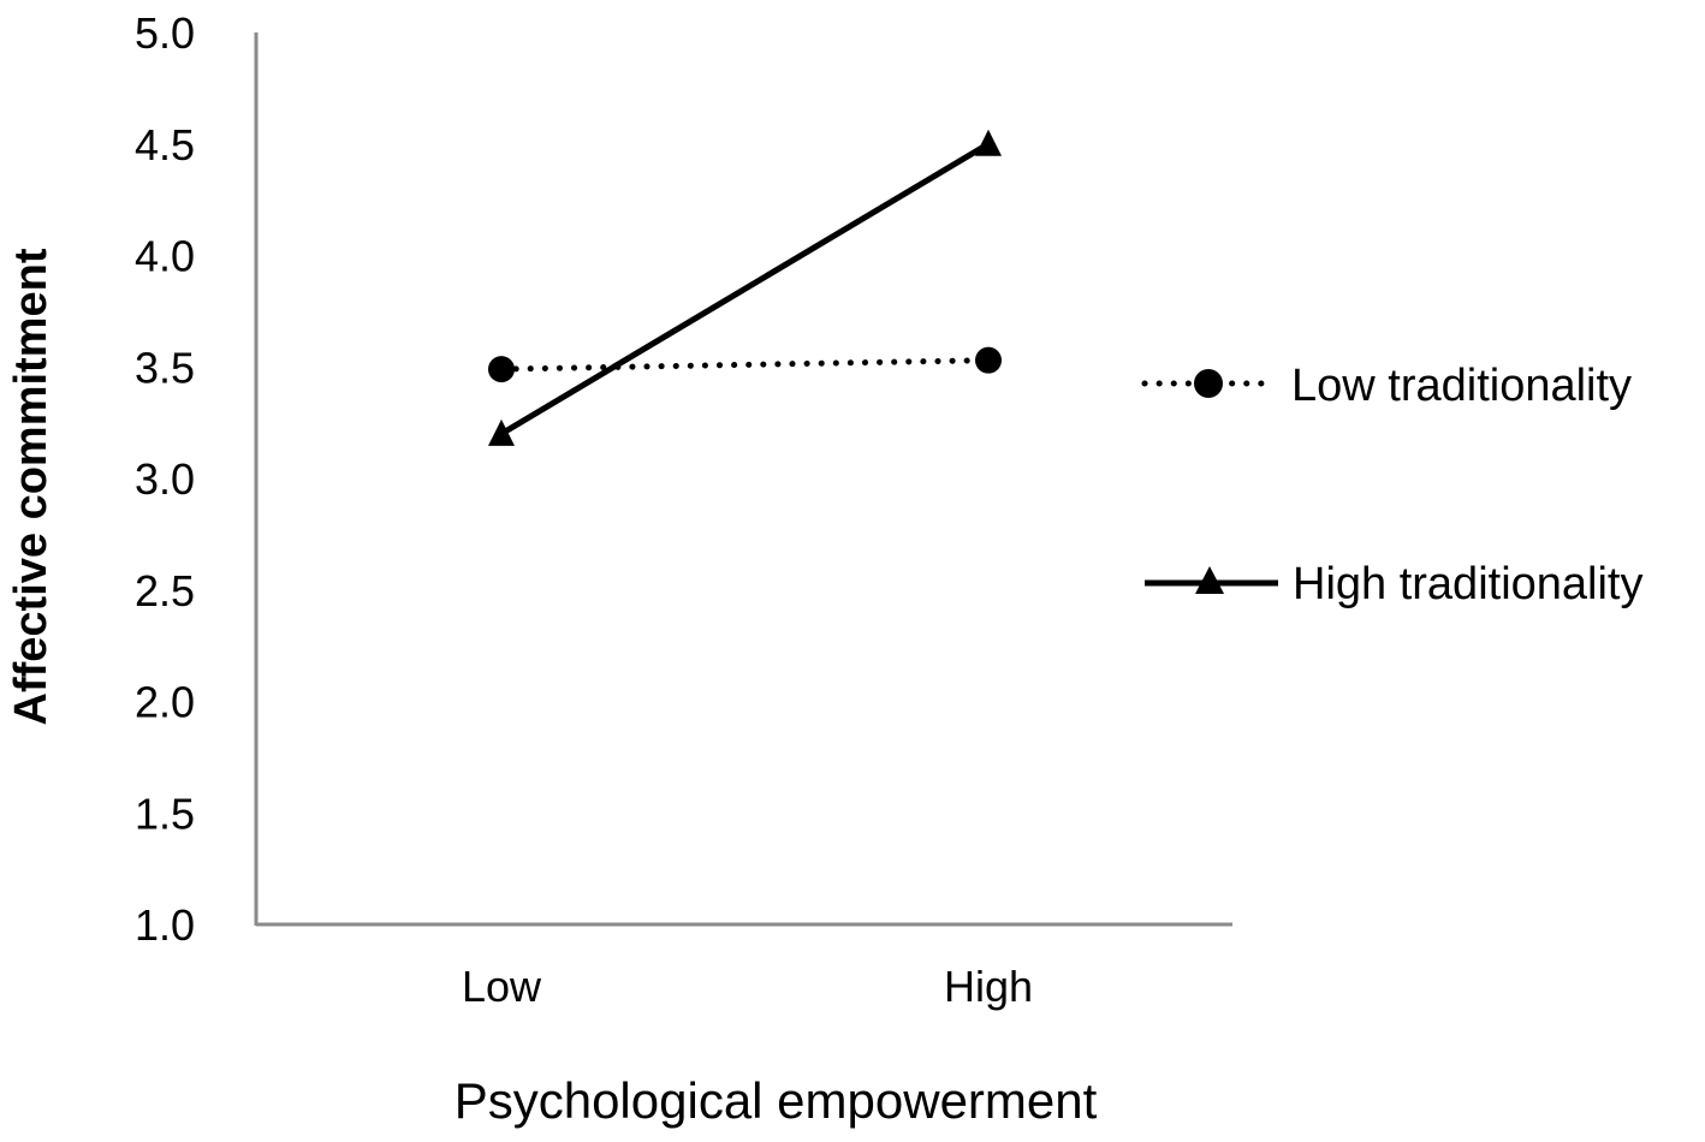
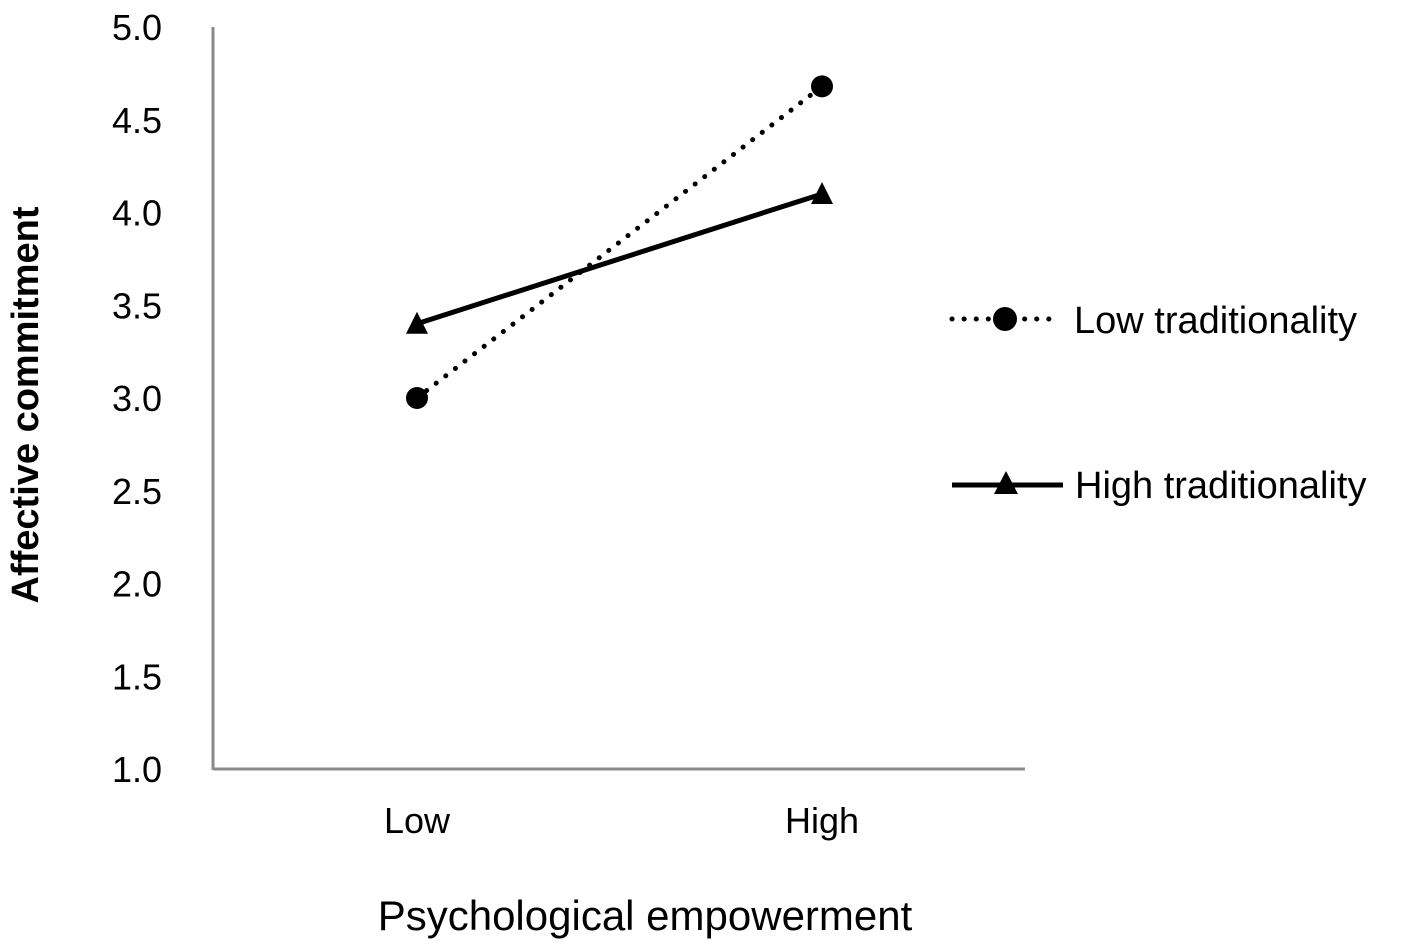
Low traditionality/Low: 3.49 -> 3.00
High traditionality/Low: 3.2 -> 3.4
Low traditionality/High: 3.53 -> 4.68
High traditionality/High: 4.5 -> 4.1
